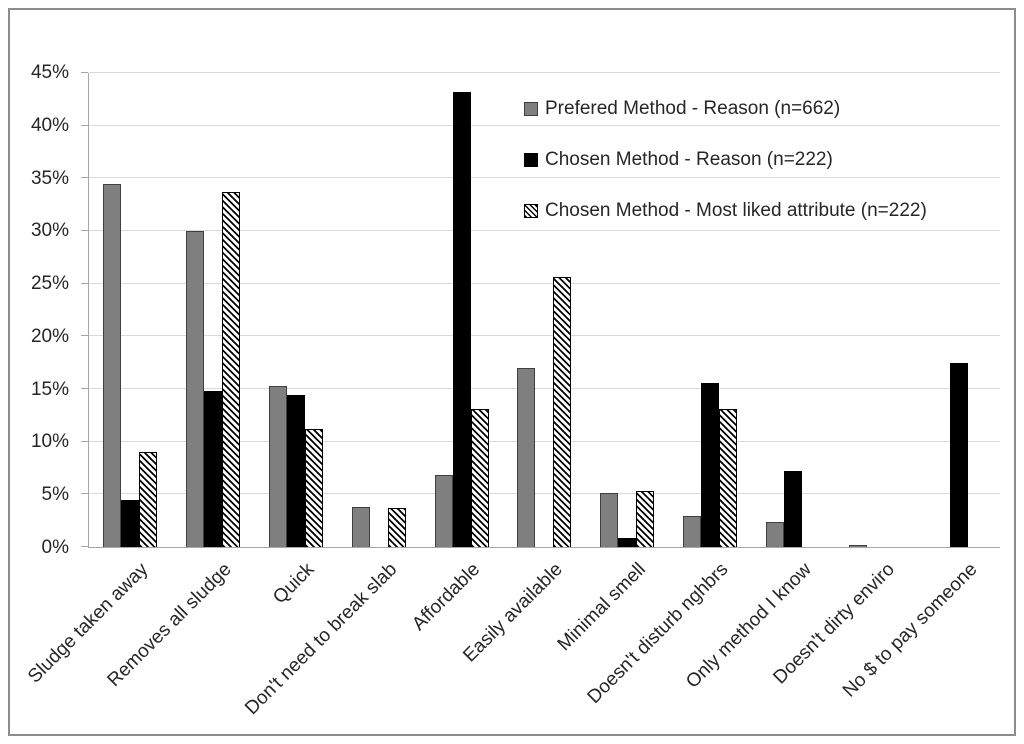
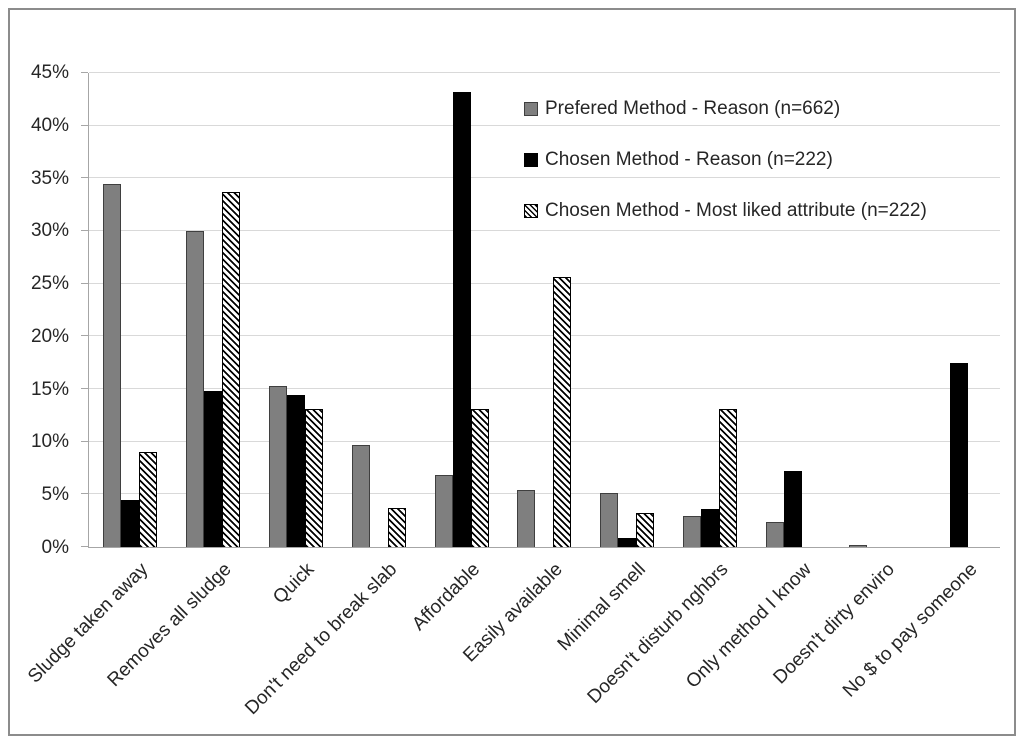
Chosen Method - Most liked attribute (n=222)/Quick: 11.2% -> 13.1%
Prefered Method - Reason (n=662)/Don't need to break slab: 3.8% -> 9.7%
Prefered Method - Reason (n=662)/Easily available: 17.0% -> 5.4%
Chosen Method - Most liked attribute (n=222)/Minimal smell: 5.3% -> 3.2%
Chosen Method - Reason (n=222)/Doesn't disturb nghbrs: 15.6% -> 3.6%
